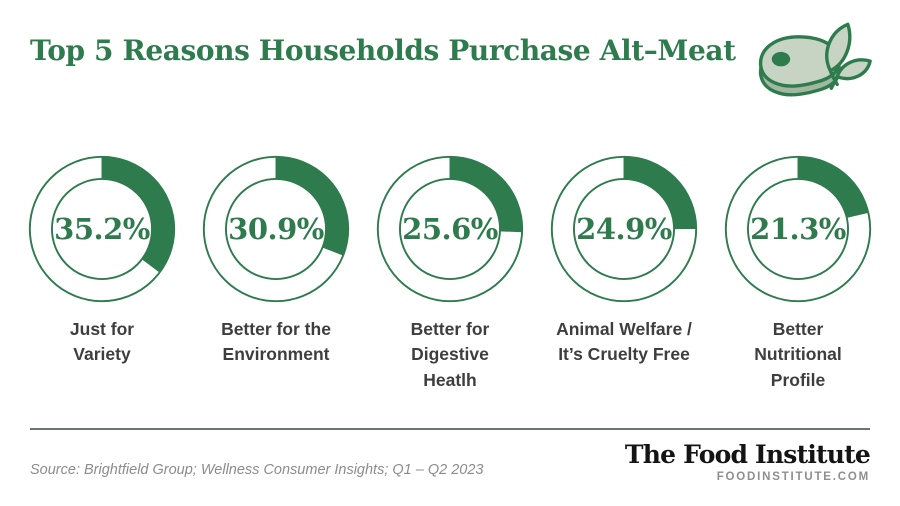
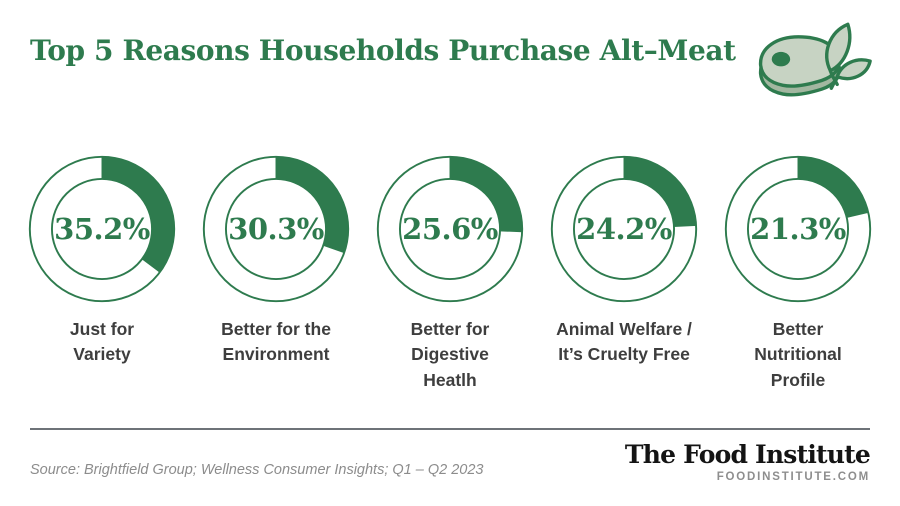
Better for the Environment: 30.9% -> 30.3%
Animal Welfare / It’s Cruelty Free: 24.9% -> 24.2%
